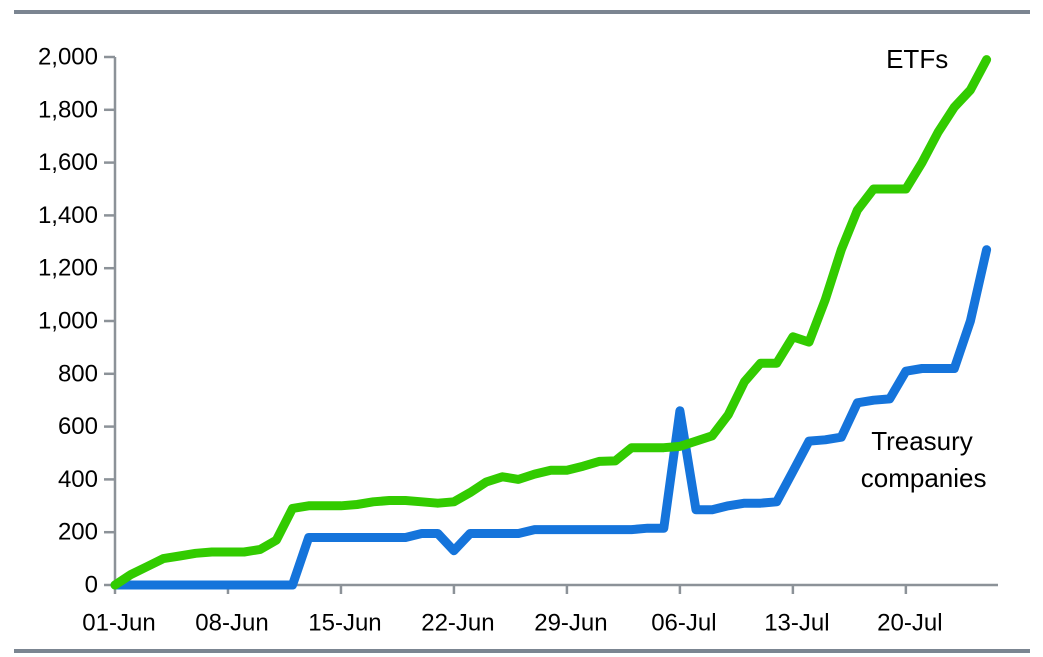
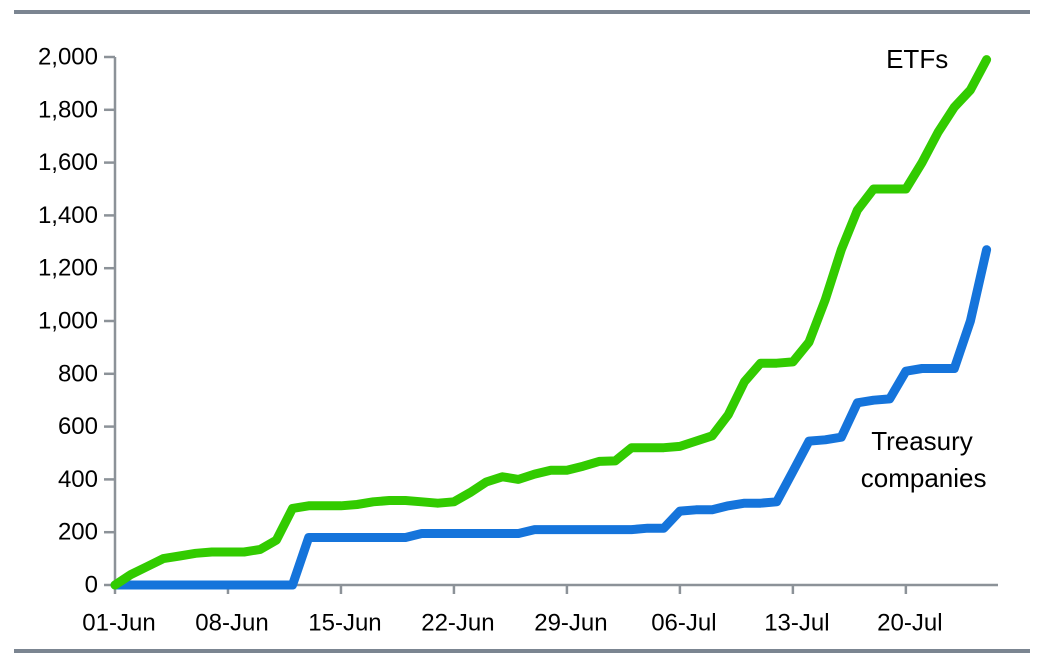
Treasury companies/22-Jun: 130 -> 200
Treasury companies/06-Jul: 660 -> 280
ETFs/13-Jul: 940 -> 840
